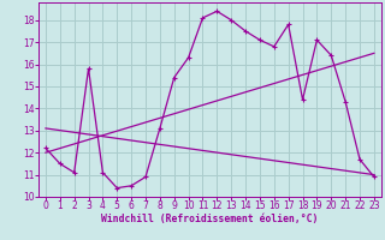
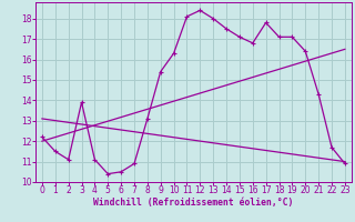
3: 15.8 -> 13.9
18: 14.4 -> 17.1
